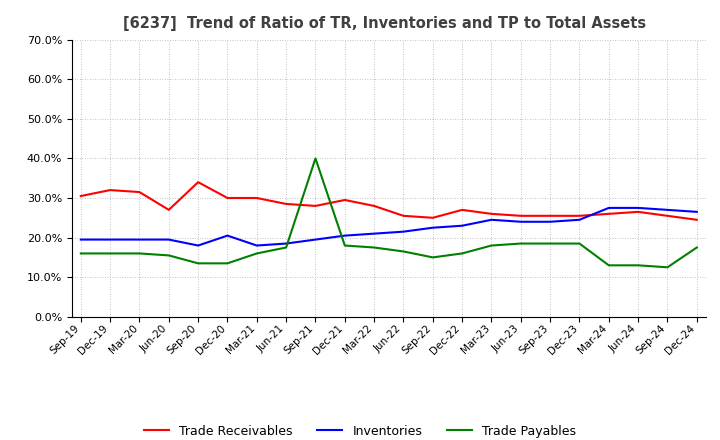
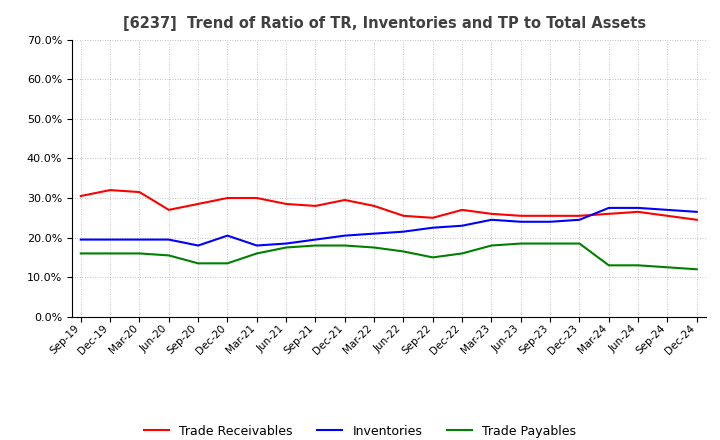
Trade Receivables/Sep-20: 34.0% -> 28.5%
Trade Payables/Sep-21: 40.0% -> 18.0%
Trade Payables/Dec-24: 17.5% -> 12.0%
